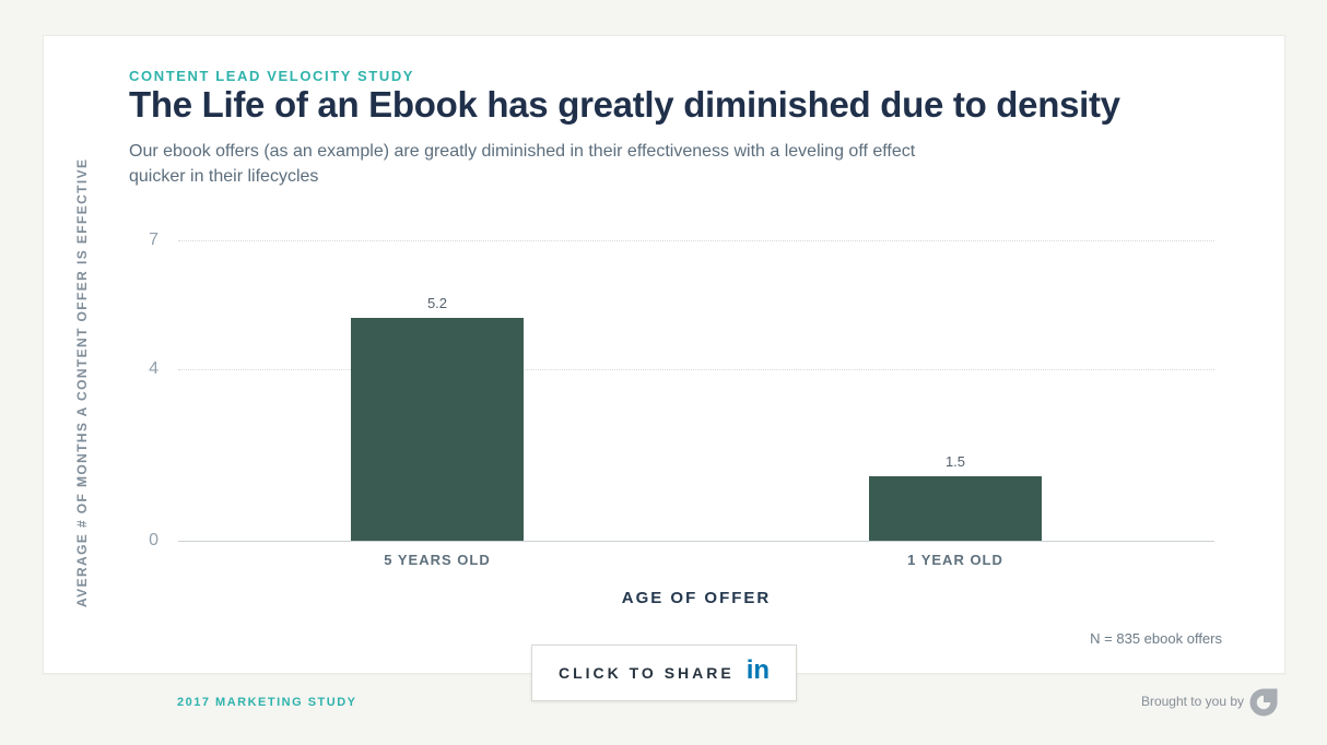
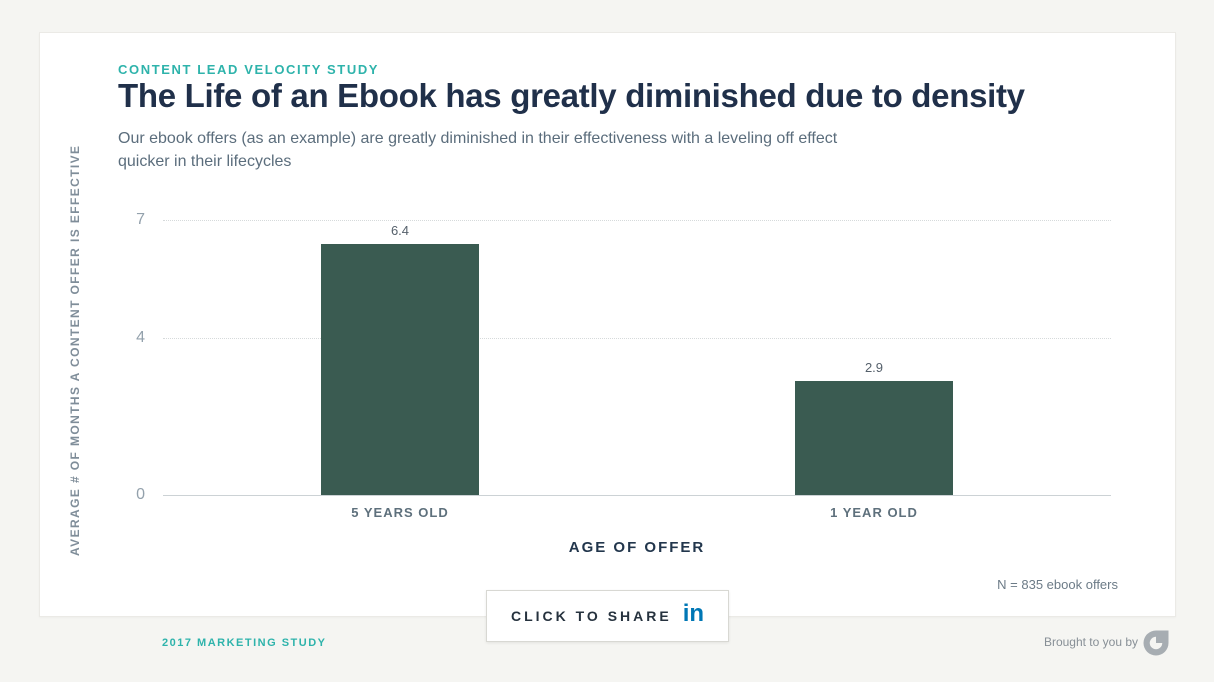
5 YEARS OLD: 5.2 -> 6.4
1 YEAR OLD: 1.5 -> 2.9
